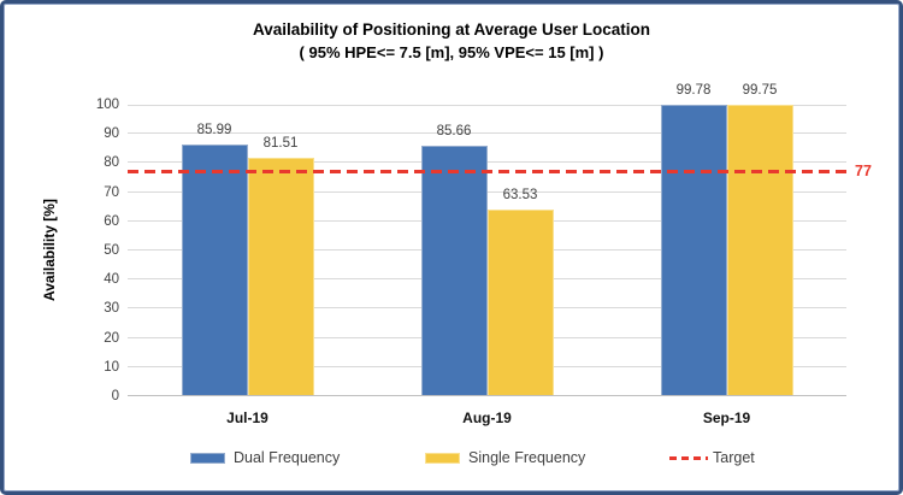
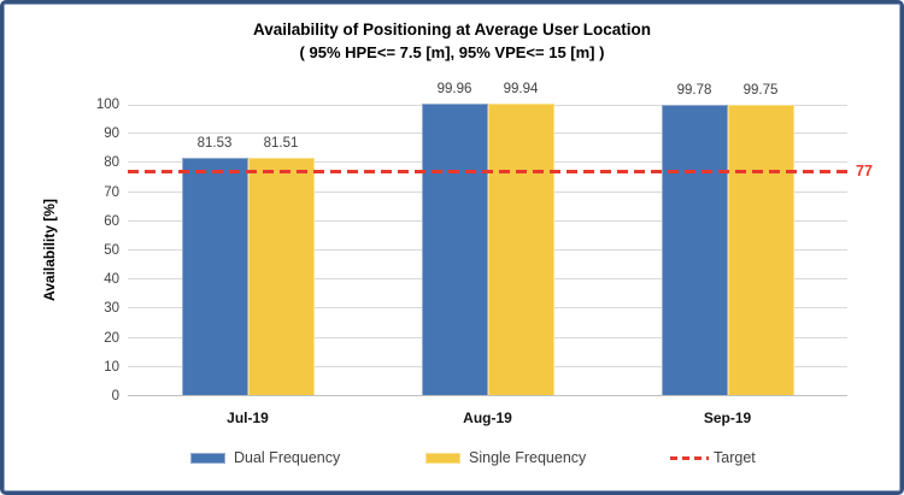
Dual Frequency/Jul-19: 85.99 -> 81.53
Dual Frequency/Aug-19: 85.66 -> 99.96
Single Frequency/Aug-19: 63.53 -> 99.94
